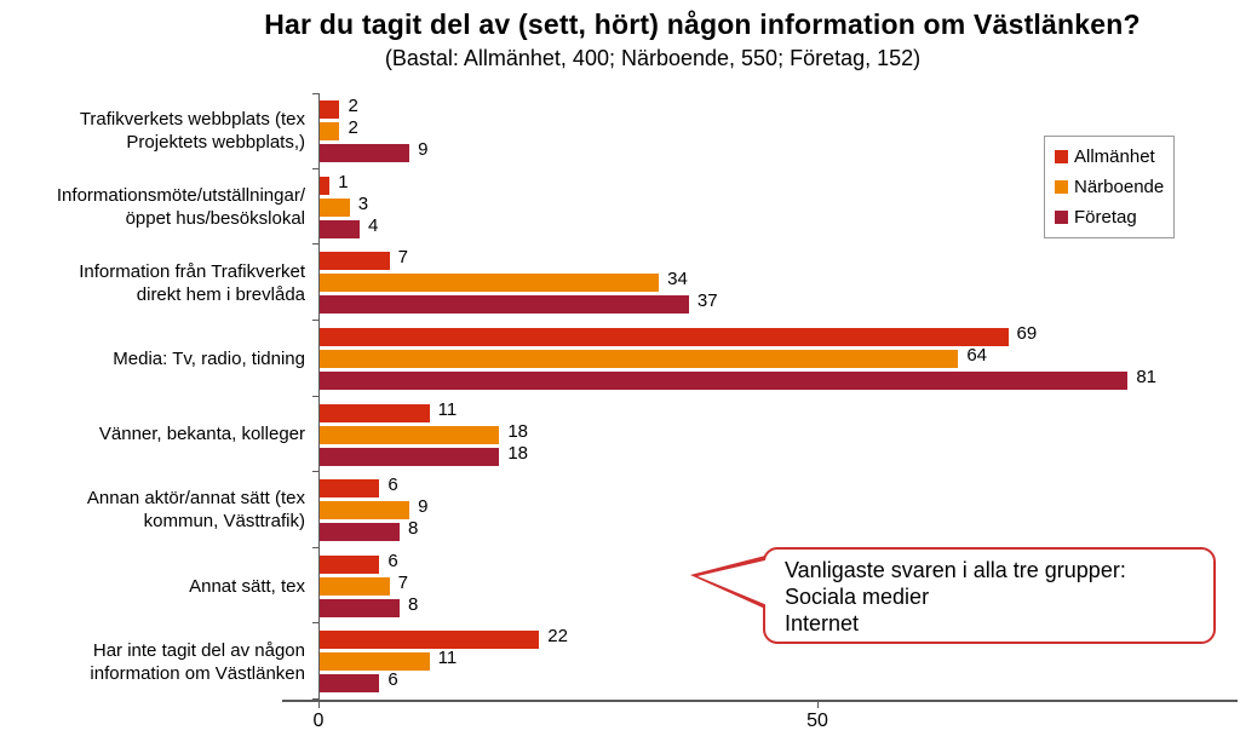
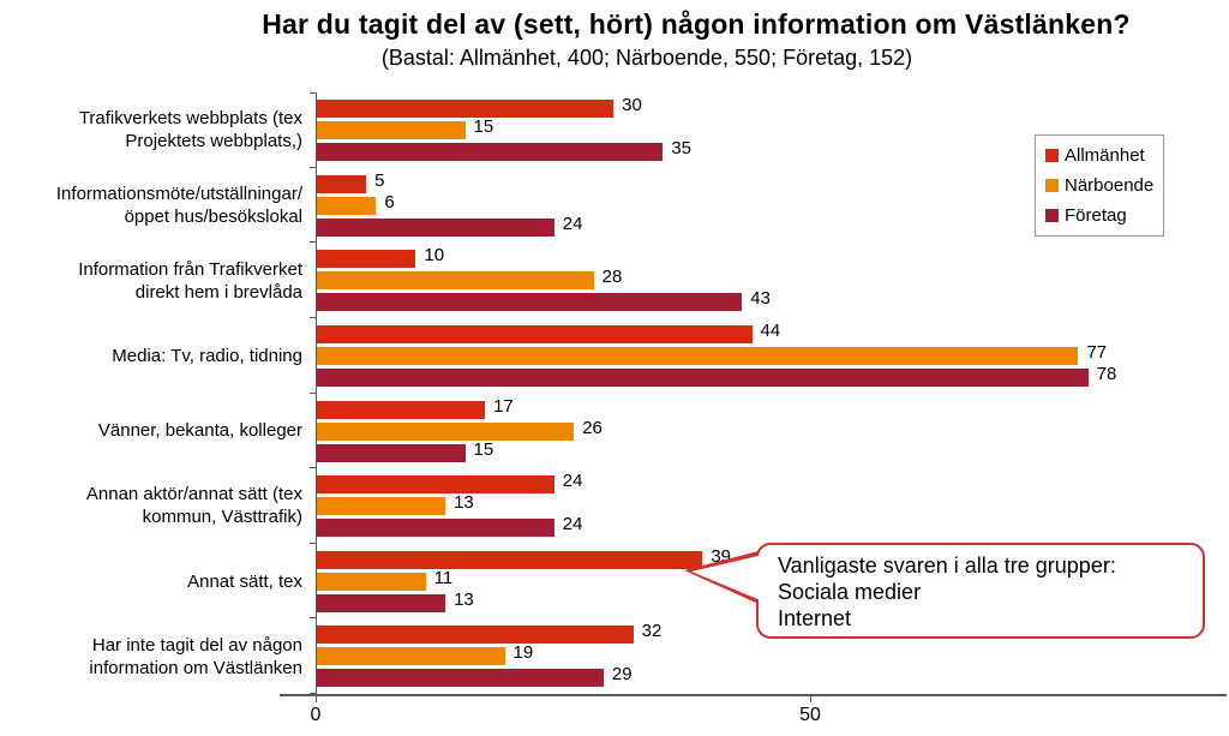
Allmänhet/Trafikverkets webbplats (tex Projektets webbplats,): 2 -> 30
Närboende/Trafikverkets webbplats (tex Projektets webbplats,): 2 -> 15
Företag/Trafikverkets webbplats (tex Projektets webbplats,): 9 -> 35
Allmänhet/Informationsmöte/utställningar/ öppet hus/besökslokal: 1 -> 5
Närboende/Informationsmöte/utställningar/ öppet hus/besökslokal: 3 -> 6
Företag/Informationsmöte/utställningar/ öppet hus/besökslokal: 4 -> 24
Allmänhet/Information från Trafikverket direkt hem i brevlåda: 7 -> 10
Närboende/Information från Trafikverket direkt hem i brevlåda: 34 -> 28
Företag/Information från Trafikverket direkt hem i brevlåda: 37 -> 43
Allmänhet/Media: Tv, radio, tidning: 69 -> 44
Närboende/Media: Tv, radio, tidning: 64 -> 77
Företag/Media: Tv, radio, tidning: 81 -> 78
Allmänhet/Vänner, bekanta, kolleger: 11 -> 17
Närboende/Vänner, bekanta, kolleger: 18 -> 26
Företag/Vänner, bekanta, kolleger: 18 -> 15
Allmänhet/Annan aktör/annat sätt (tex kommun, Västtrafik): 6 -> 24
Närboende/Annan aktör/annat sätt (tex kommun, Västtrafik): 9 -> 13
Företag/Annan aktör/annat sätt (tex kommun, Västtrafik): 8 -> 24
Allmänhet/Annat sätt, tex: 6 -> 39
Närboende/Annat sätt, tex: 7 -> 11
Företag/Annat sätt, tex: 8 -> 13
Allmänhet/Har inte tagit del av någon information om Västlänken: 22 -> 32
Närboende/Har inte tagit del av någon information om Västlänken: 11 -> 19
Företag/Har inte tagit del av någon information om Västlänken: 6 -> 29
